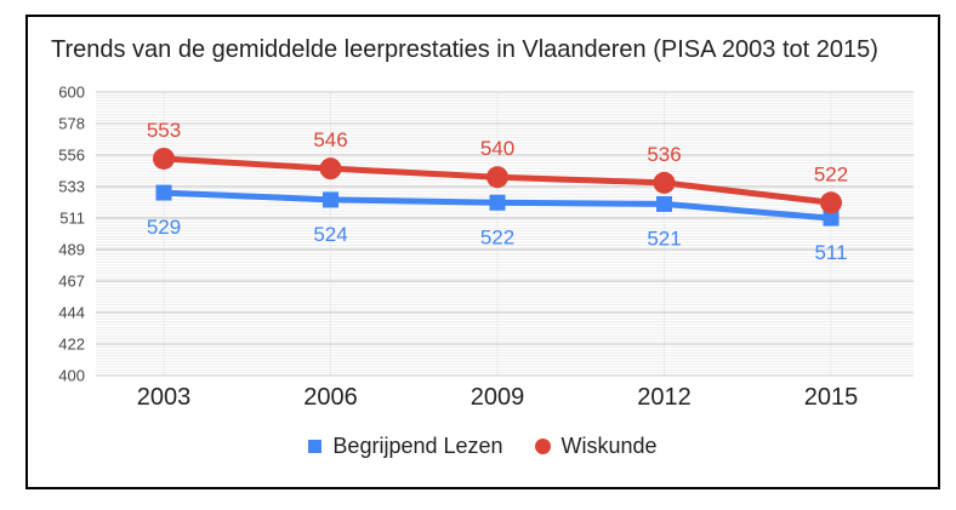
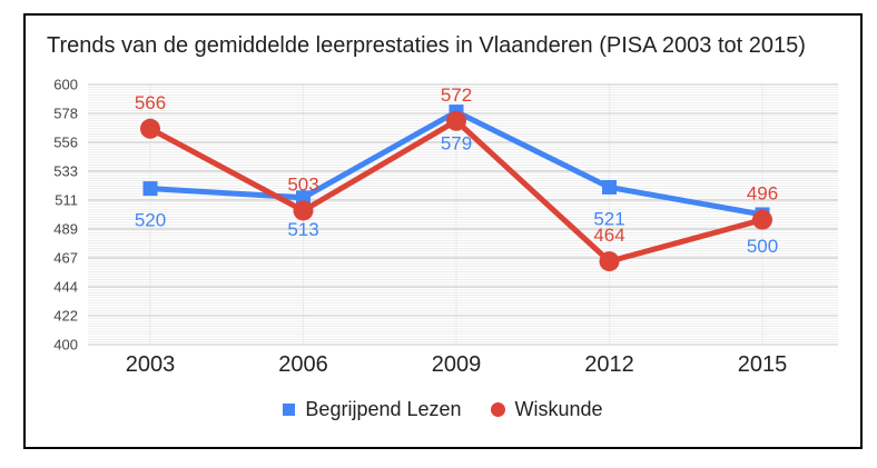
Begrijpend Lezen/2003: 529 -> 520
Wiskunde/2003: 553 -> 566
Begrijpend Lezen/2006: 524 -> 513
Wiskunde/2006: 546 -> 503
Begrijpend Lezen/2009: 522 -> 579
Wiskunde/2009: 540 -> 572
Wiskunde/2012: 536 -> 464
Begrijpend Lezen/2015: 511 -> 500
Wiskunde/2015: 522 -> 496
